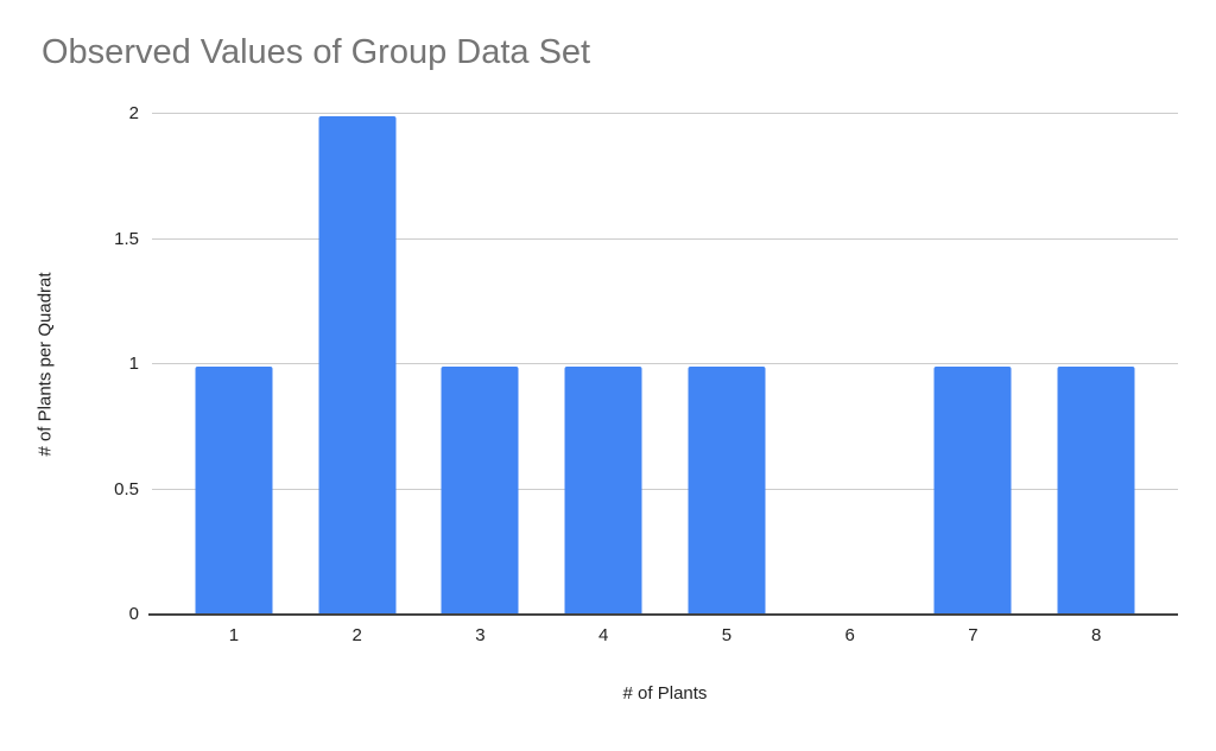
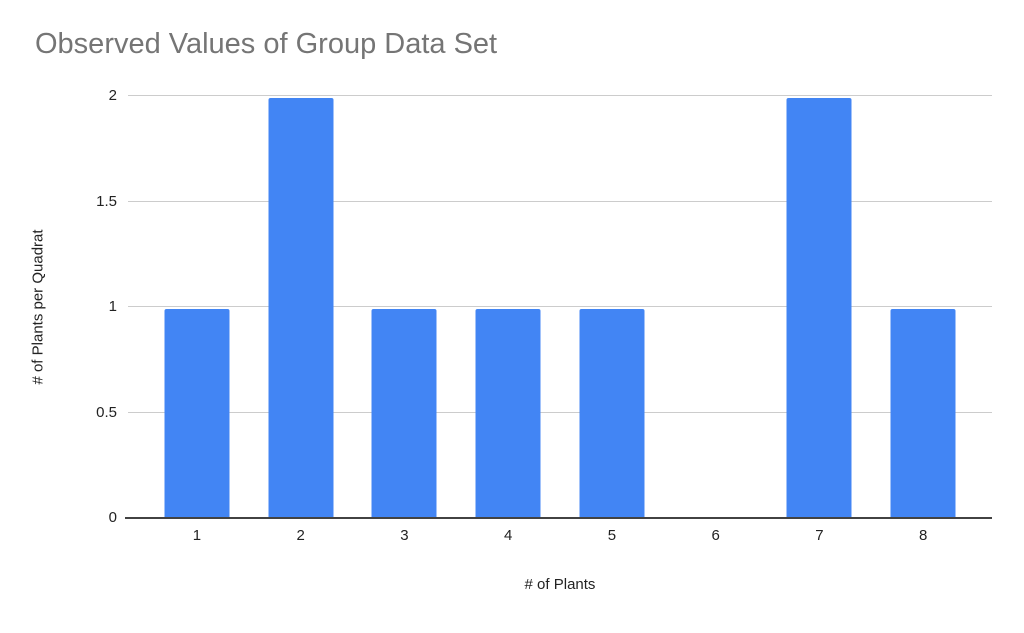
7: 1 -> 2
